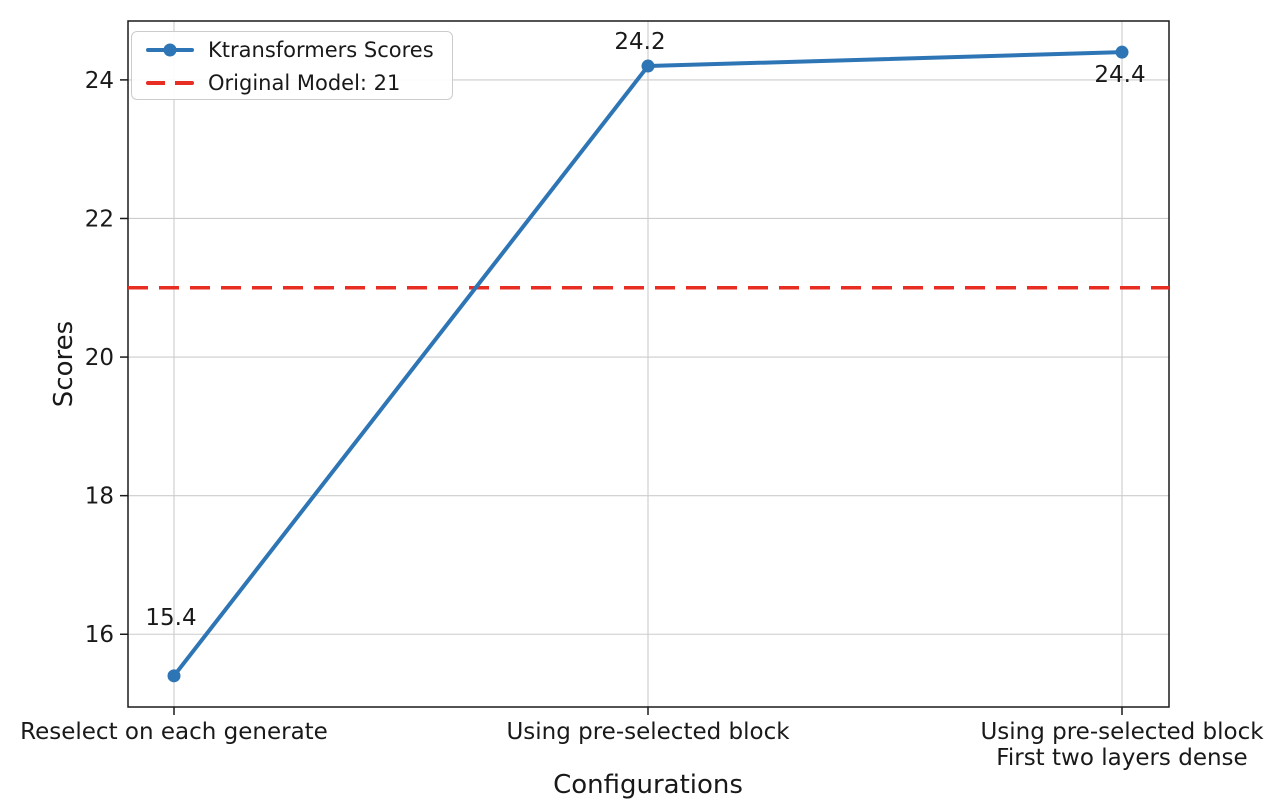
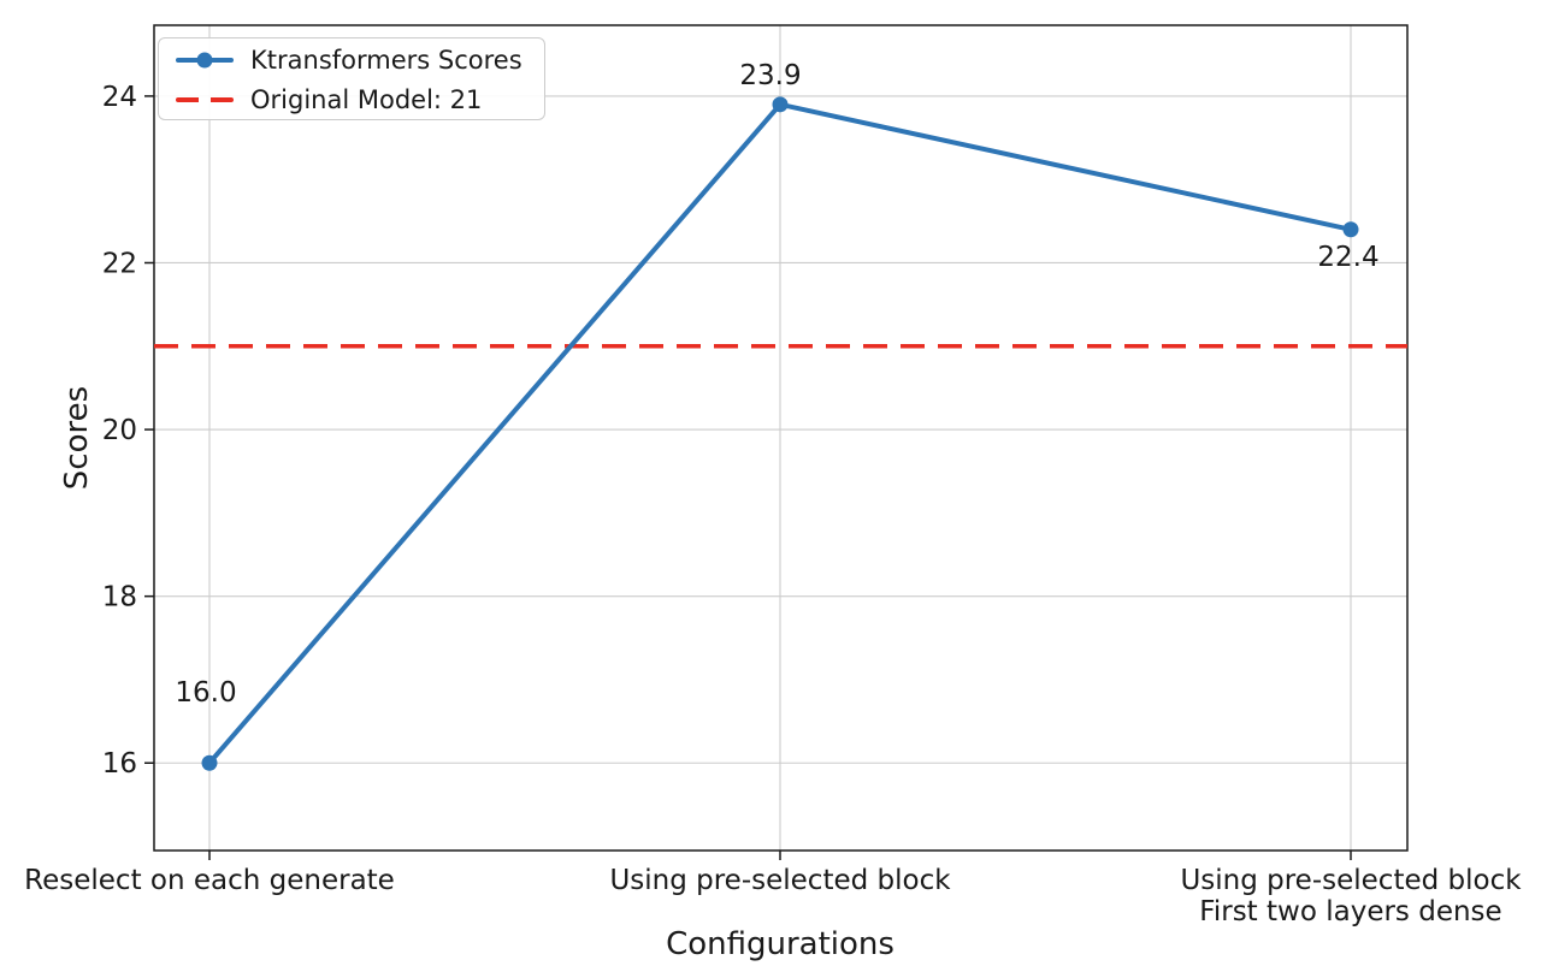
Reselect on each generate: 15.4 -> 16.0
Using pre-selected block: 24.2 -> 23.9
Using pre-selected block First two layers dense: 24.4 -> 22.4
